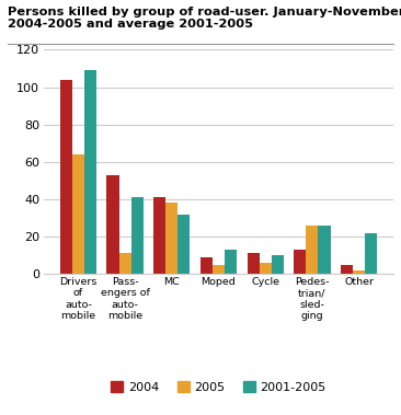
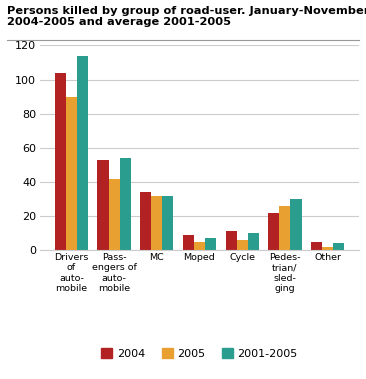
2005/Drivers of auto- mobile: 64 -> 90
2001-2005/Drivers of auto- mobile: 109 -> 114
2005/Pass- engers of auto- mobile: 11 -> 42
2001-2005/Pass- engers of auto- mobile: 41 -> 54
2004/MC: 41 -> 34
2005/MC: 38 -> 32
2001-2005/Moped: 13 -> 7
2004/Pedes- trian/ sled- ging: 13 -> 22
2001-2005/Pedes- trian/ sled- ging: 26 -> 30
2001-2005/Other: 22 -> 4
